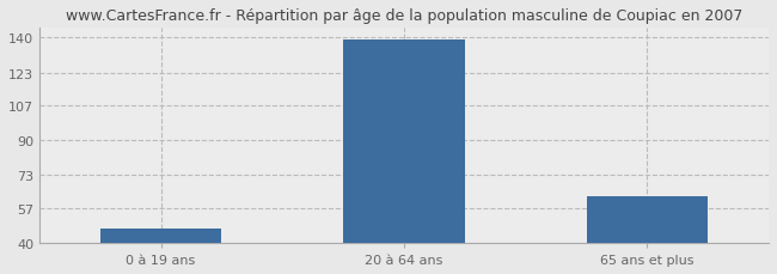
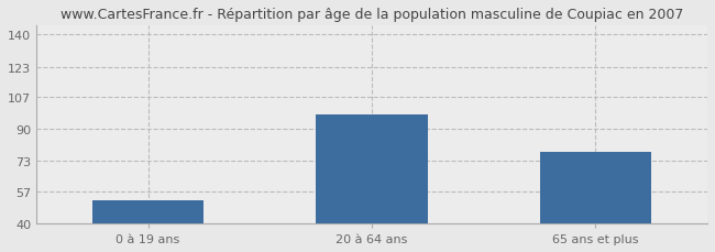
0 à 19 ans: 47 -> 52
20 à 64 ans: 139 -> 98
65 ans et plus: 63 -> 78
